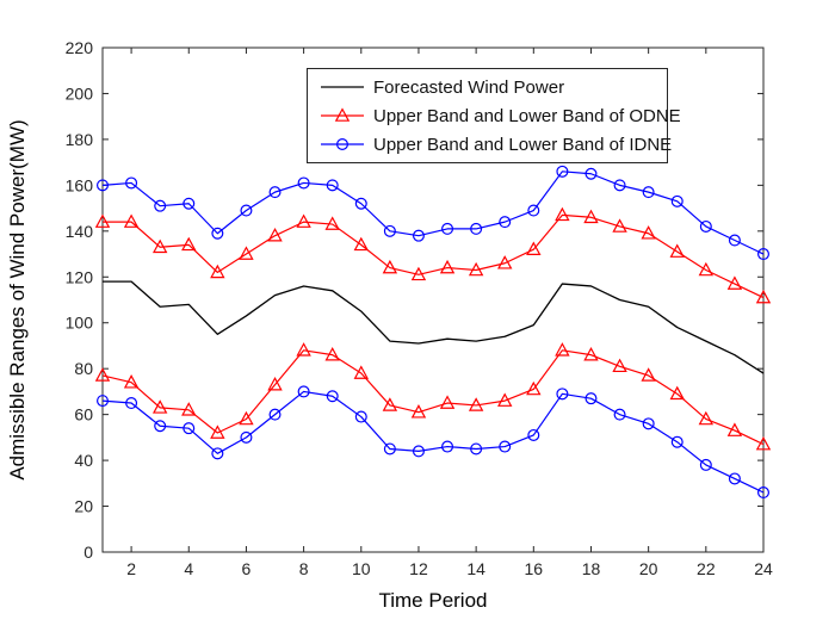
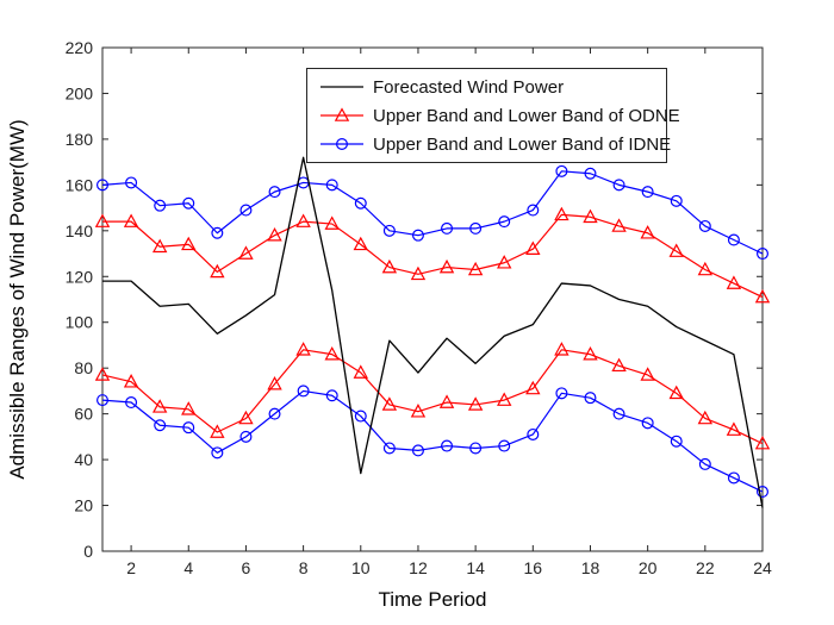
Forecasted Wind Power/8: 116 -> 172
Forecasted Wind Power/10: 105 -> 34
Forecasted Wind Power/12: 91 -> 78
Forecasted Wind Power/14: 92 -> 82
Forecasted Wind Power/24: 78 -> 19
